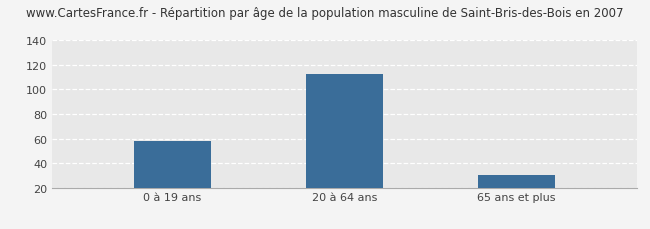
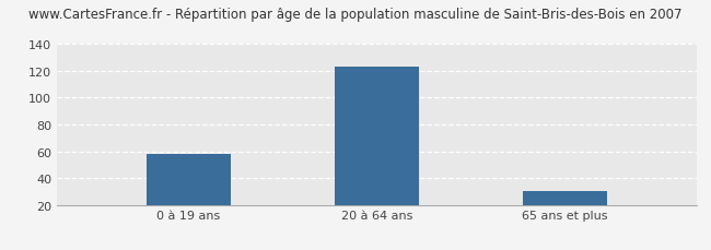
20 à 64 ans: 113 -> 123
